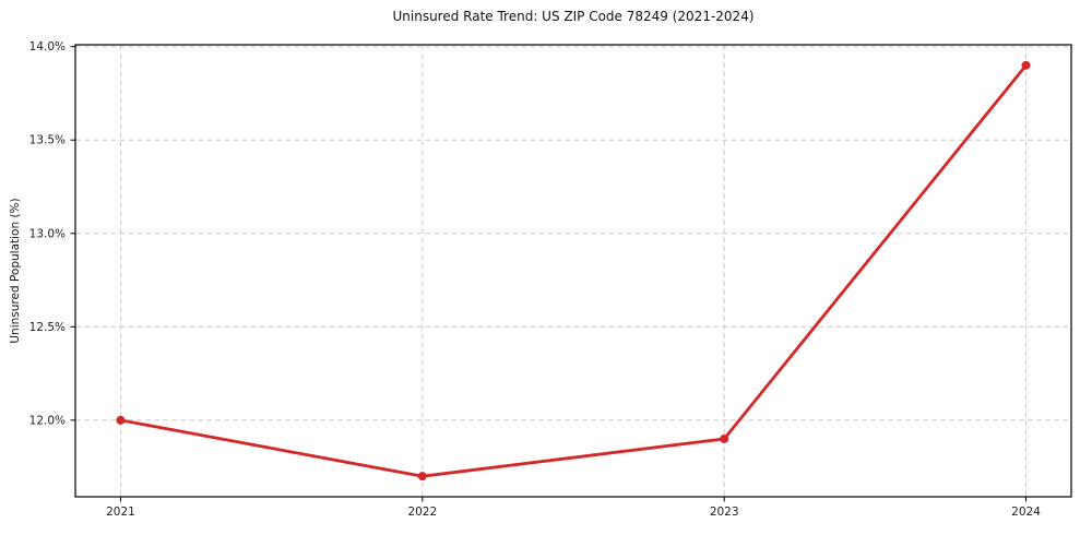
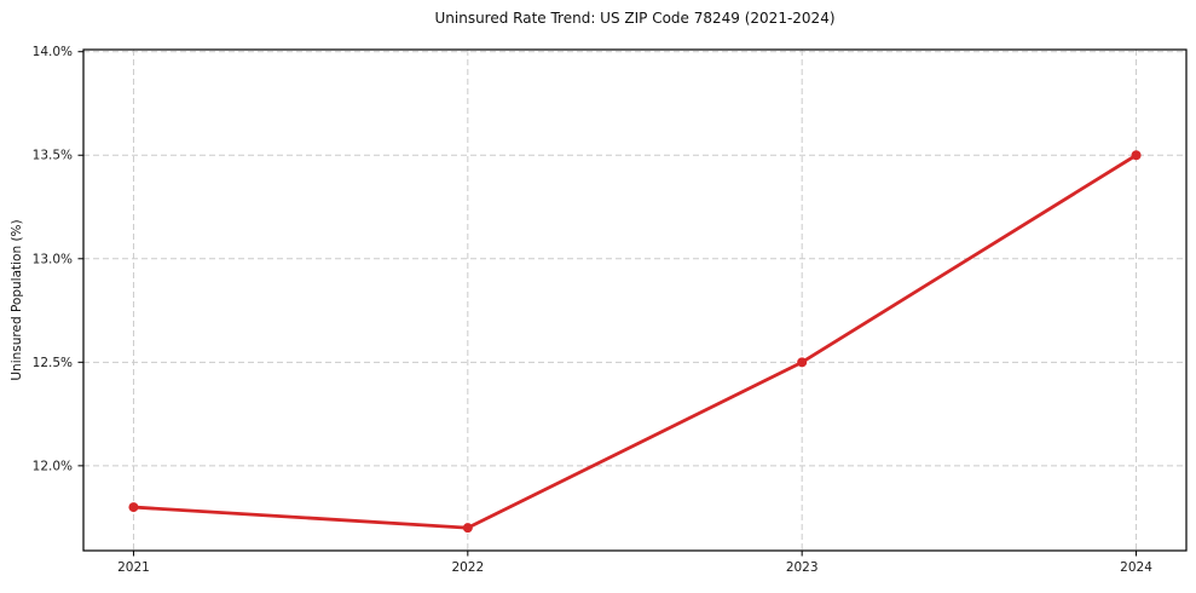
2021: 12.0% -> 11.8%
2023: 11.9% -> 12.5%
2024: 13.9% -> 13.5%
